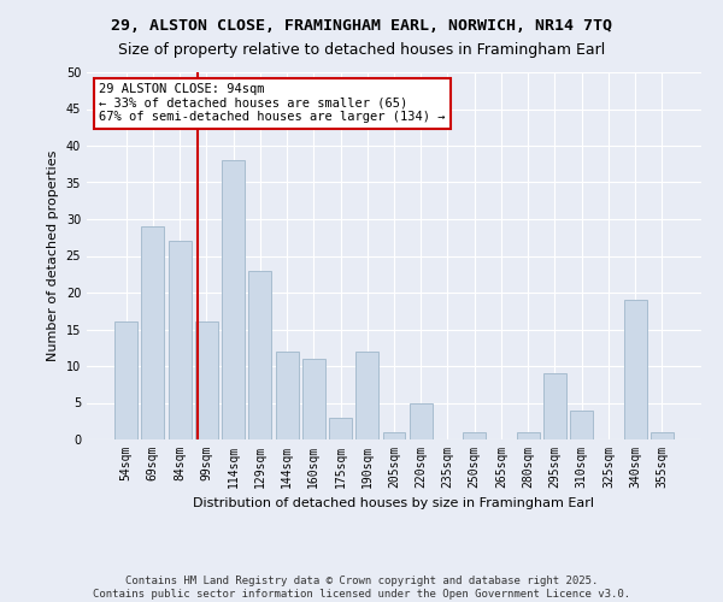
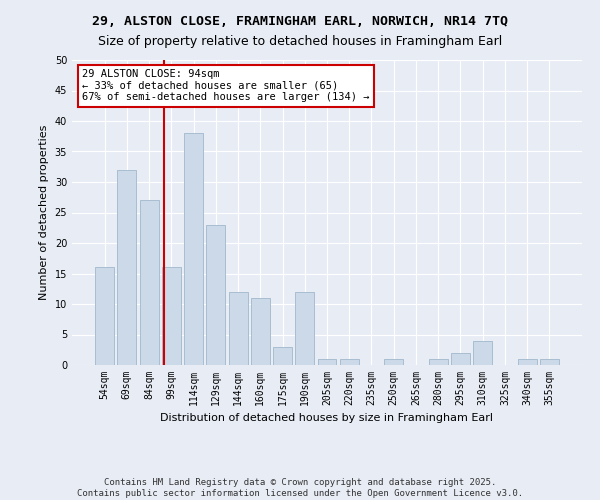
69sqm: 29 -> 32
220sqm: 5 -> 1
295sqm: 9 -> 2
340sqm: 19 -> 1
